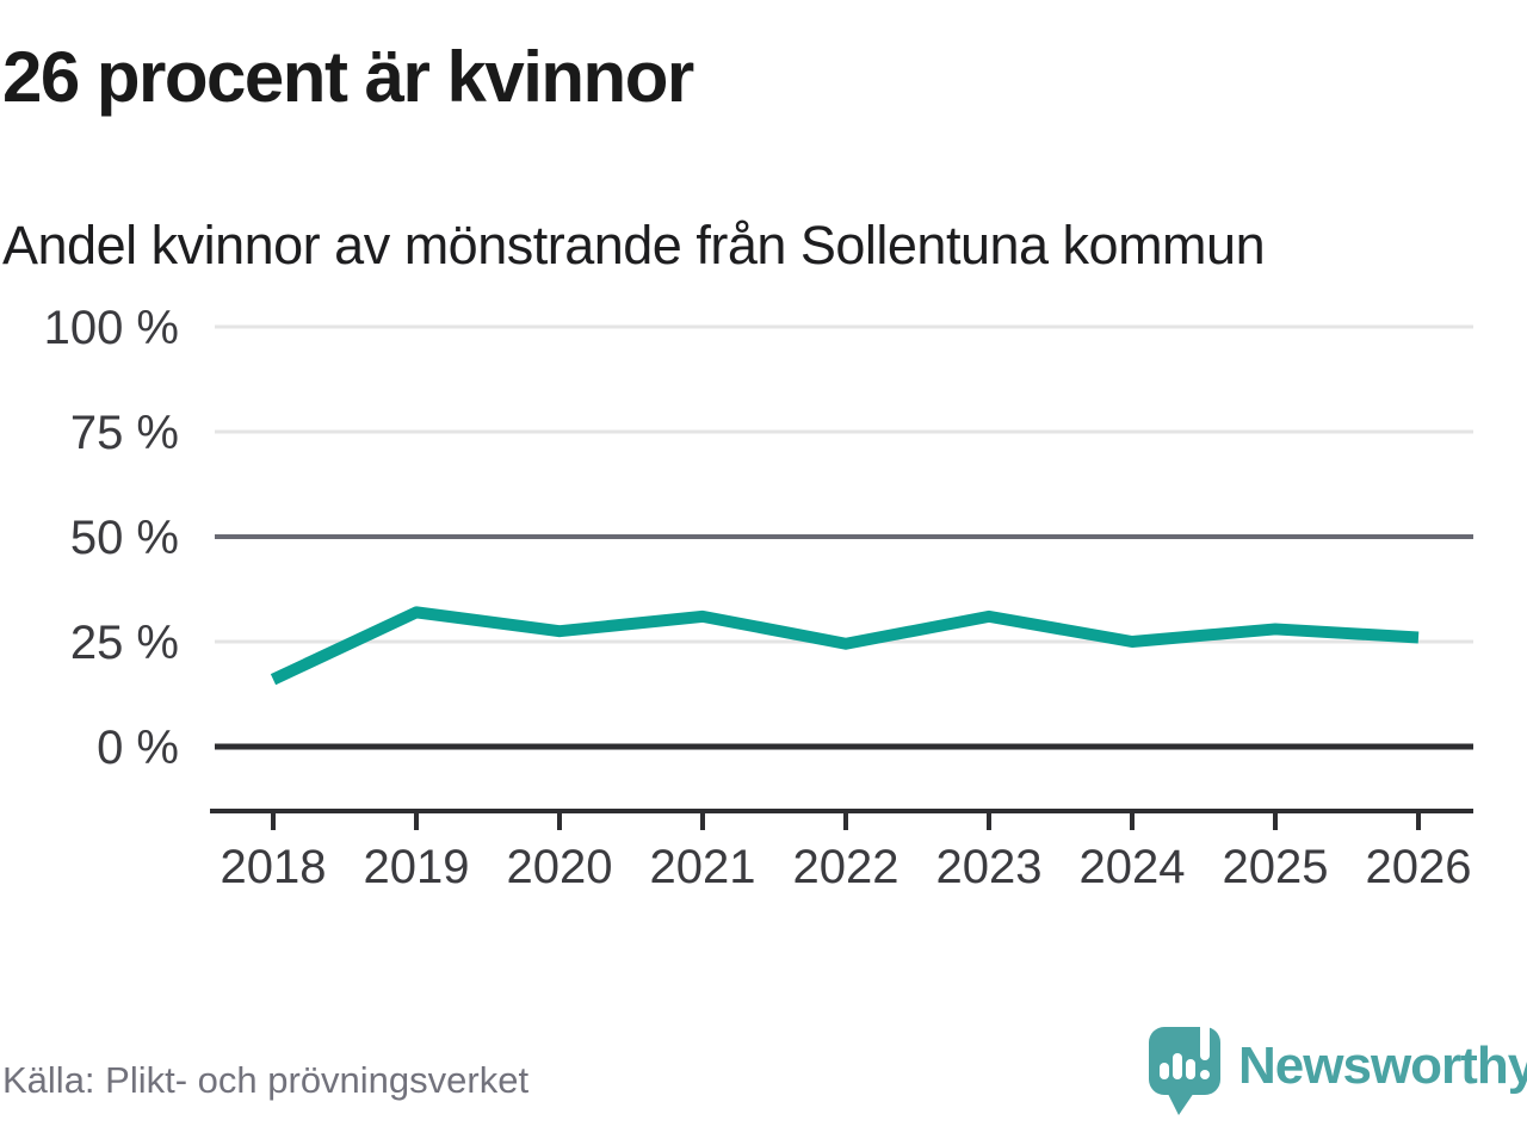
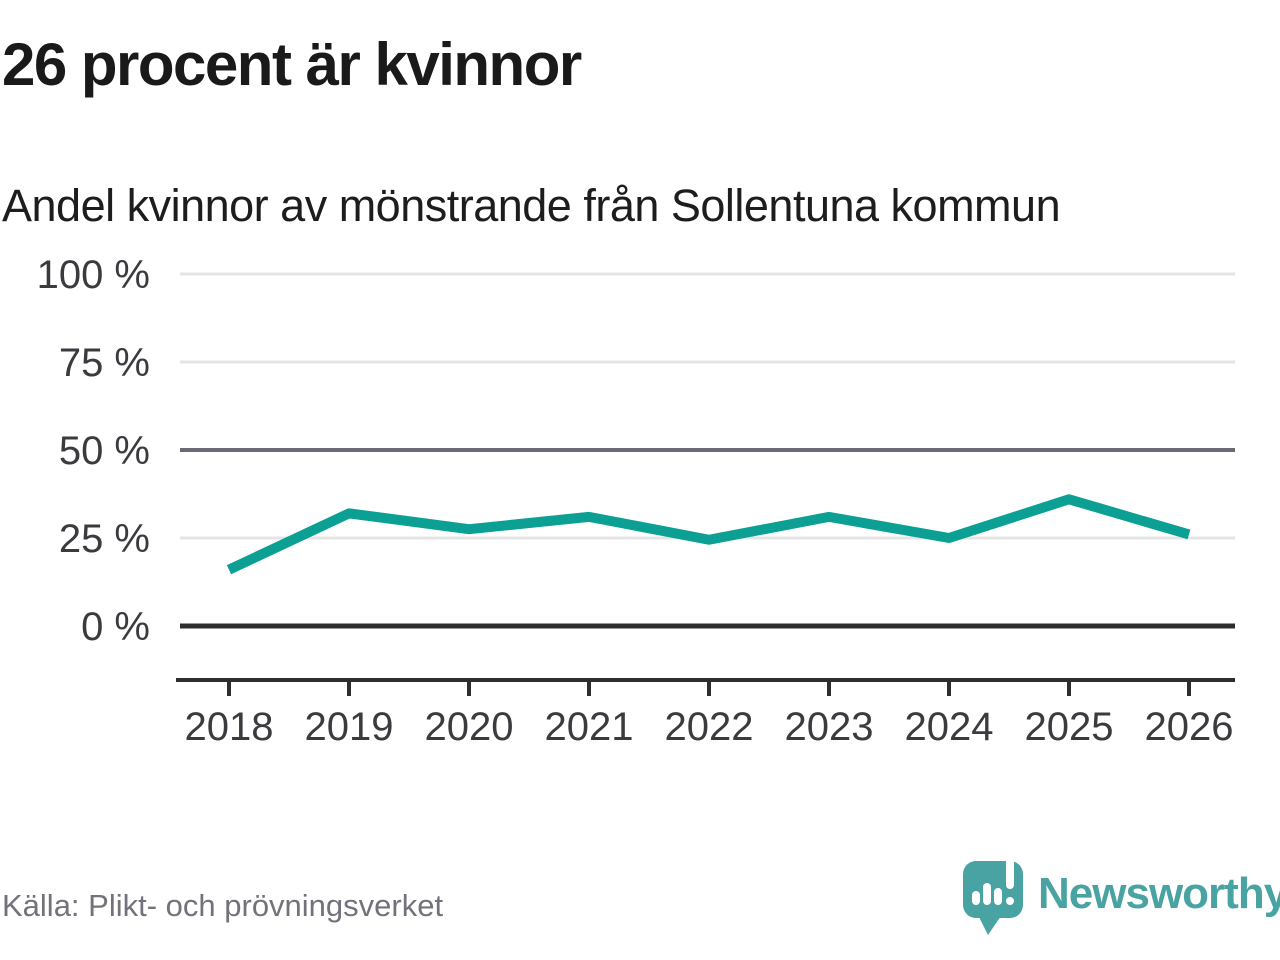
2025: 28% -> 36%
